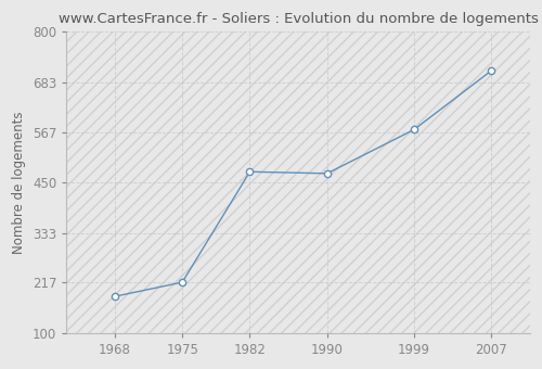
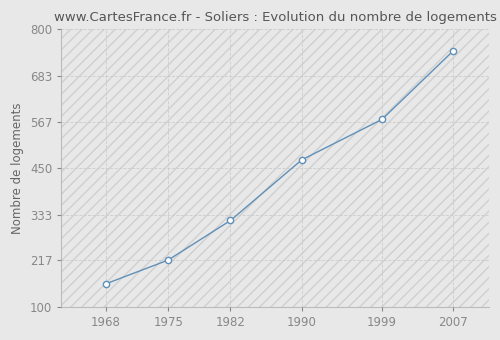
1968: 185 -> 158
1982: 475 -> 318
2007: 710 -> 746
